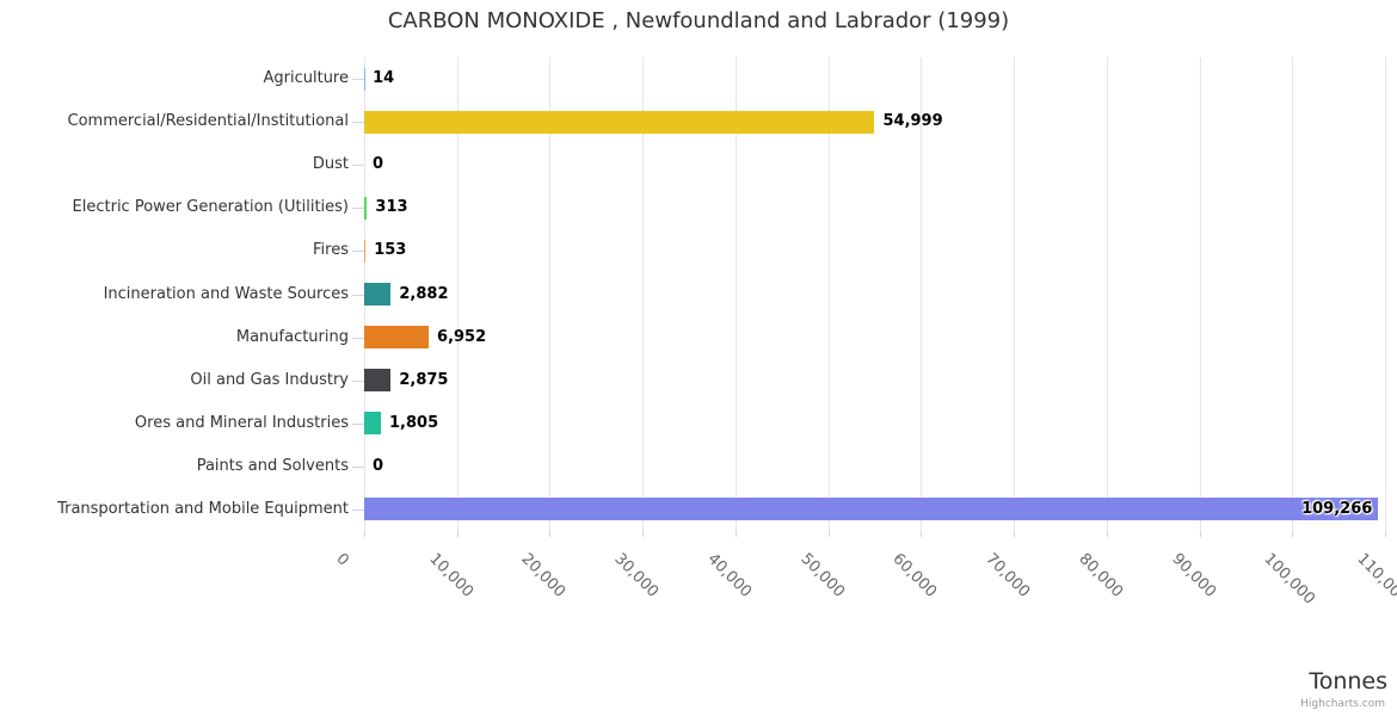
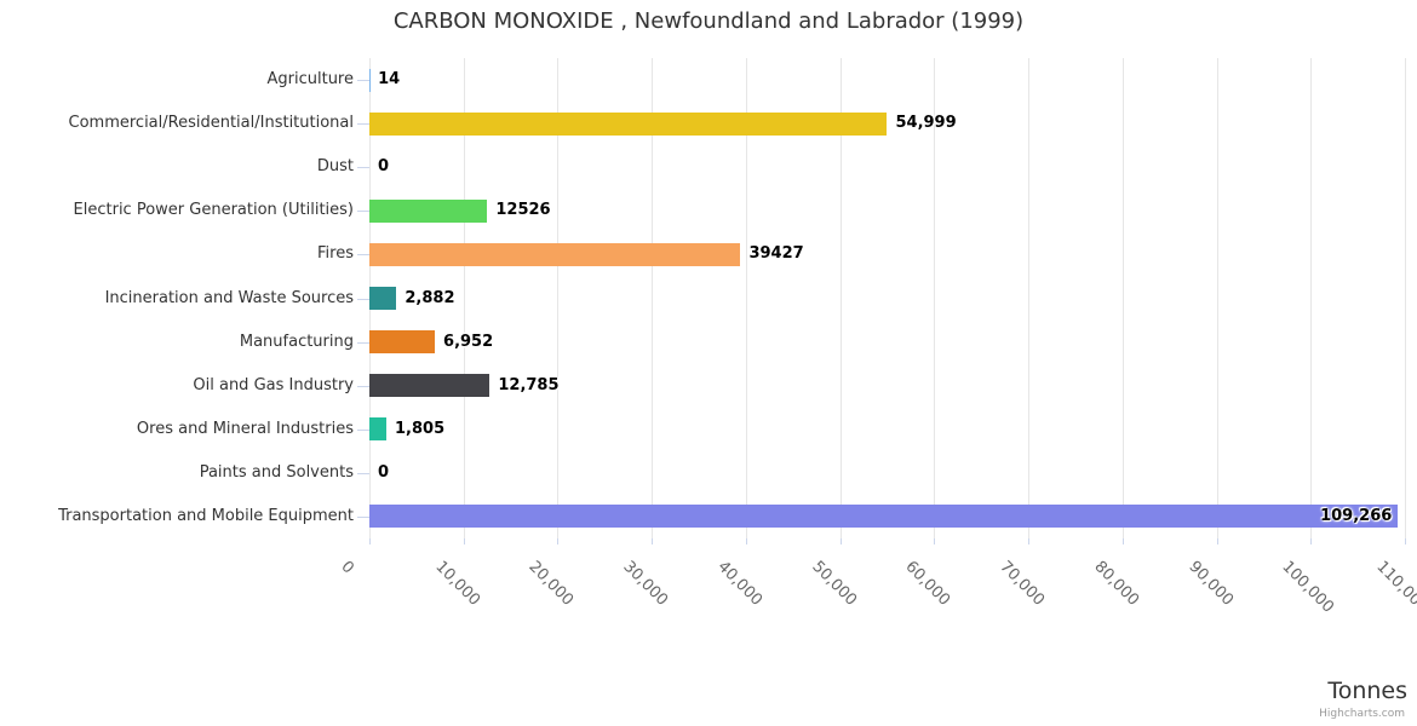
Electric Power Generation (Utilities): 313 -> 12526
Fires: 153 -> 39427
Oil and Gas Industry: 2,875 -> 12,785
